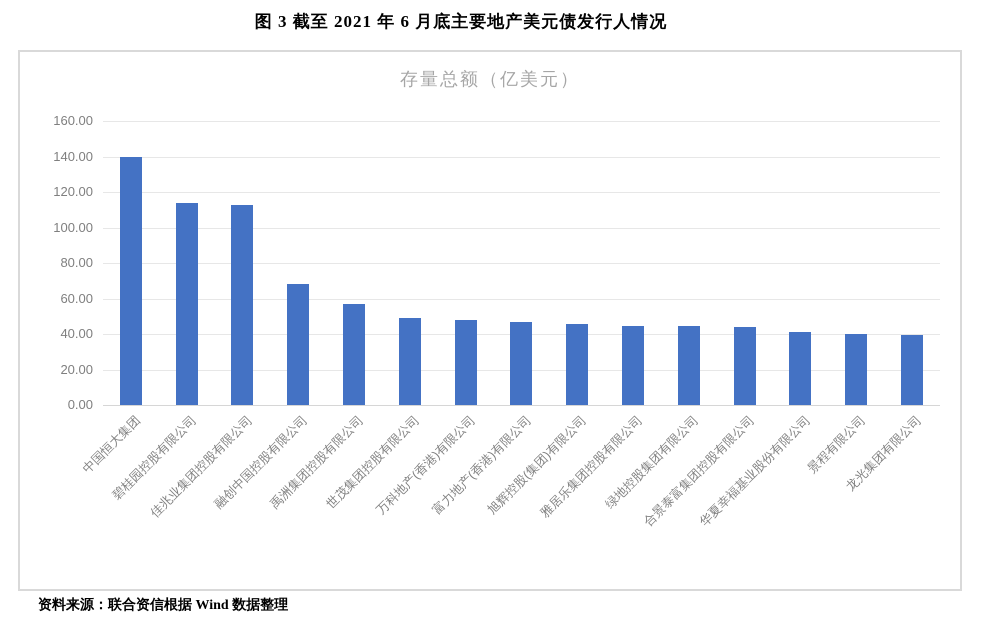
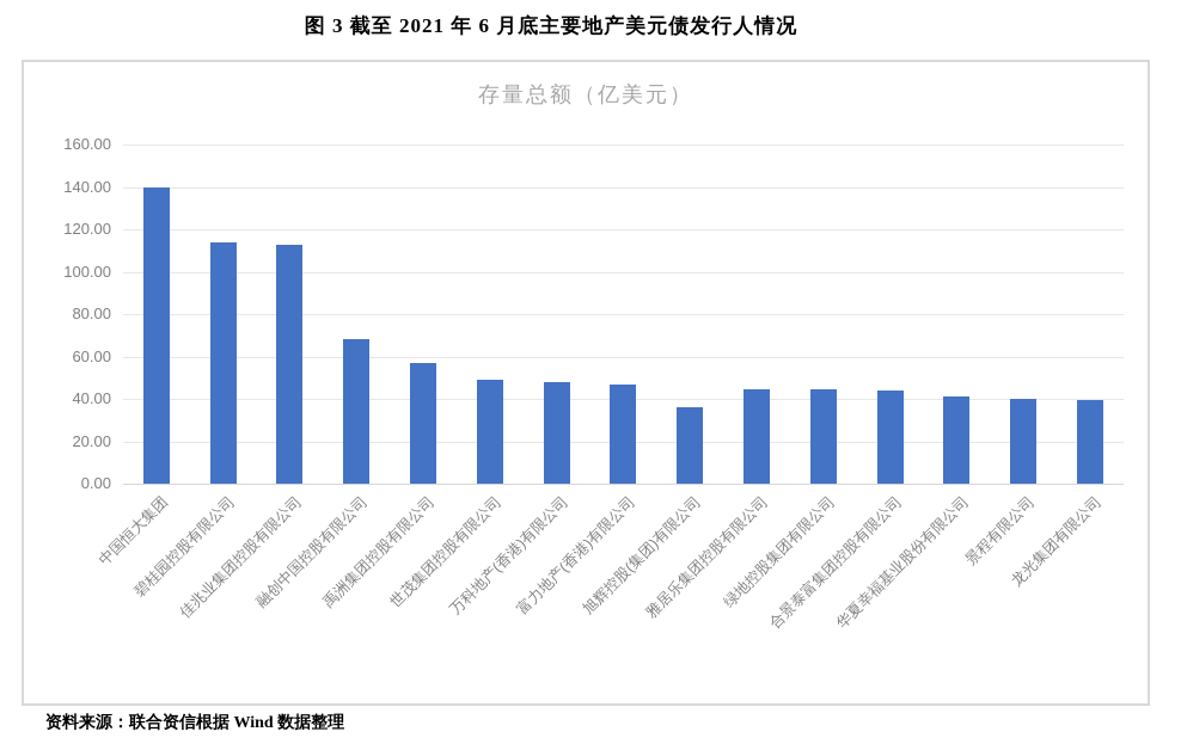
旭辉控股(集团)有限公司: 46 -> 36
